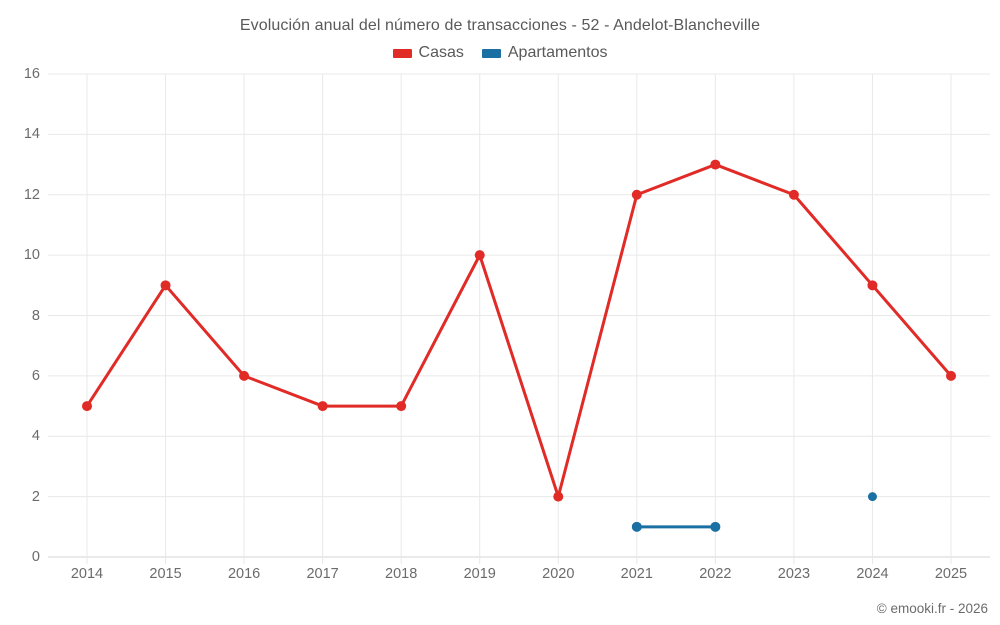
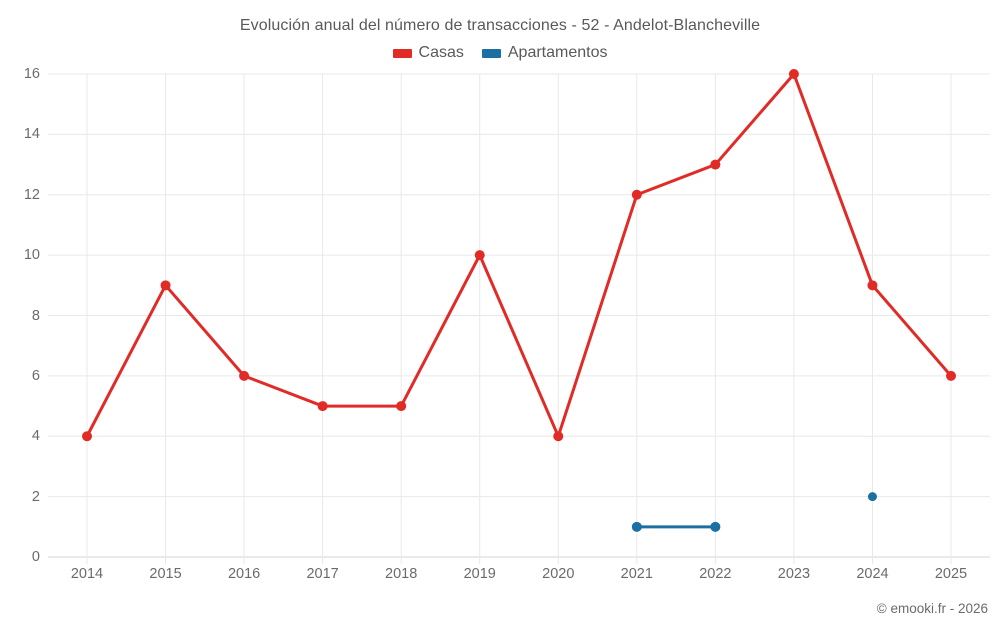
Casas/2014: 5 -> 4
Casas/2020: 2 -> 4
Casas/2023: 12 -> 16
